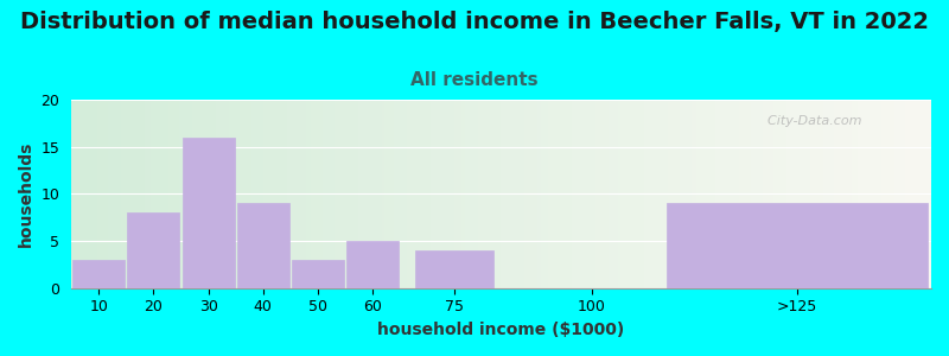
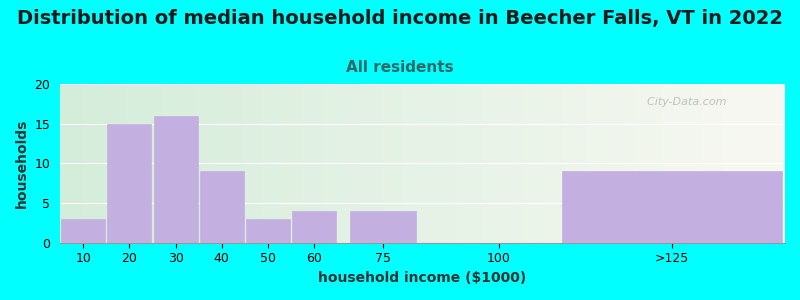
20: 8 -> 15
60: 5 -> 4
